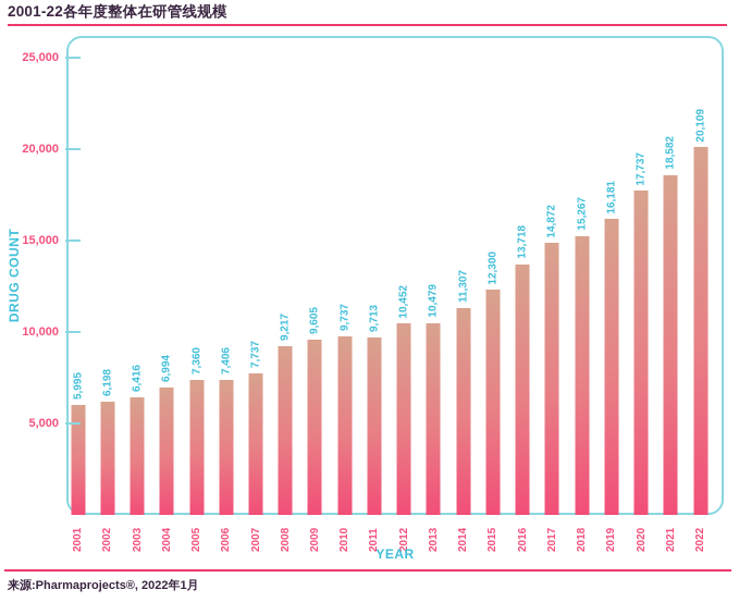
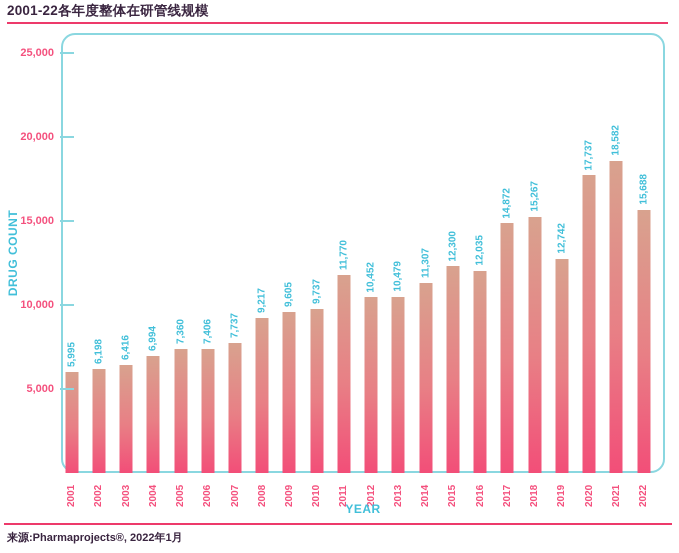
2011: 9,713 -> 11,770
2016: 13,718 -> 12,035
2019: 16,181 -> 12,742
2022: 20,109 -> 15,688
